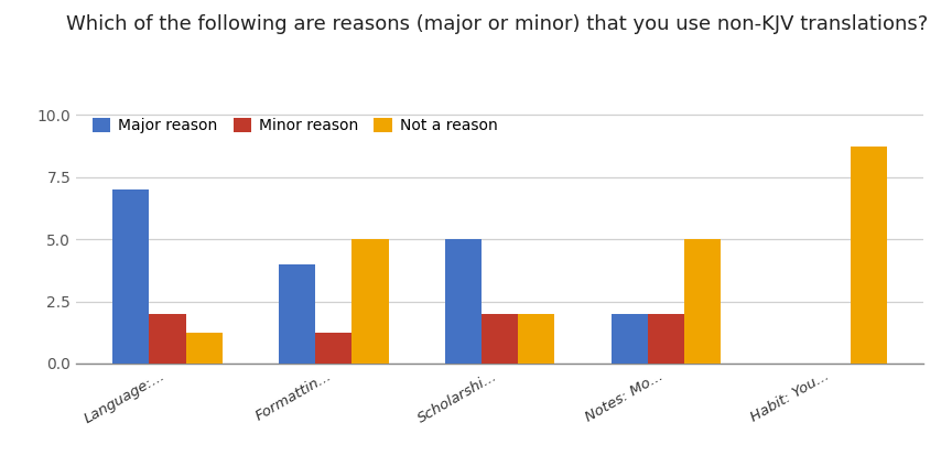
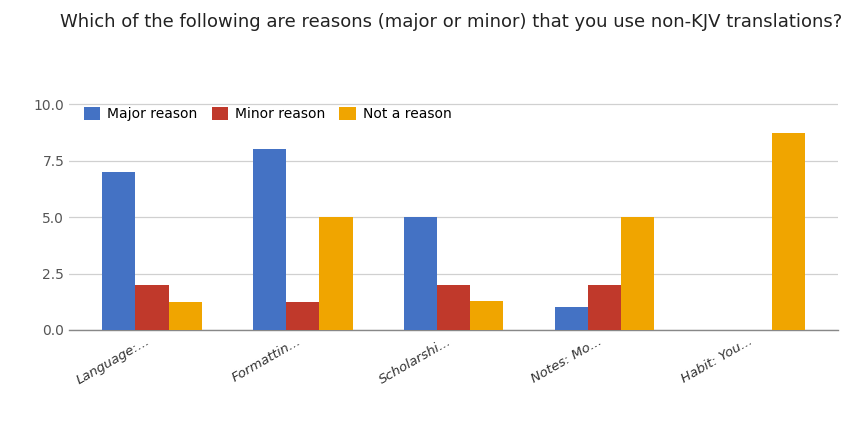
Major reason/Formattin...: 4 -> 8
Not a reason/Scholarshi...: 2.00 -> 1.30
Major reason/Notes: Mo...: 2 -> 1
